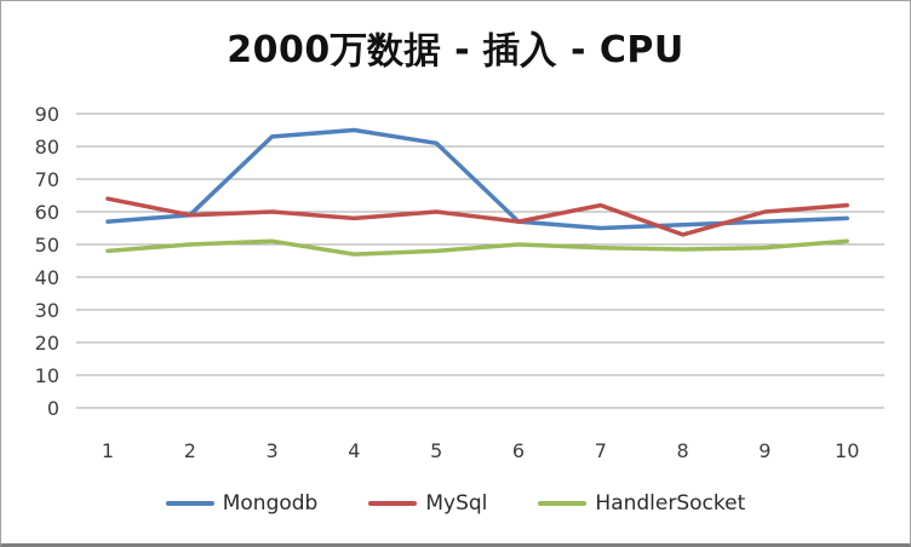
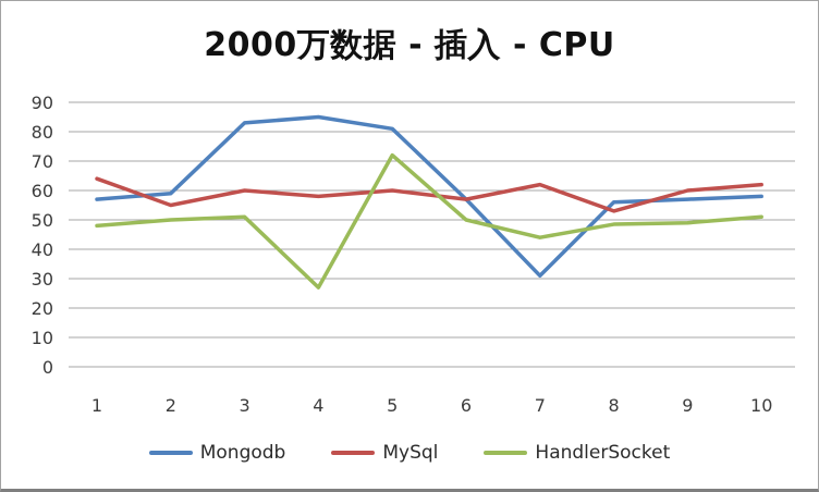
MySql/2: 59 -> 55
HandlerSocket/4: 47 -> 27
HandlerSocket/5: 48 -> 72
Mongodb/7: 55 -> 31
HandlerSocket/7: 49 -> 44
